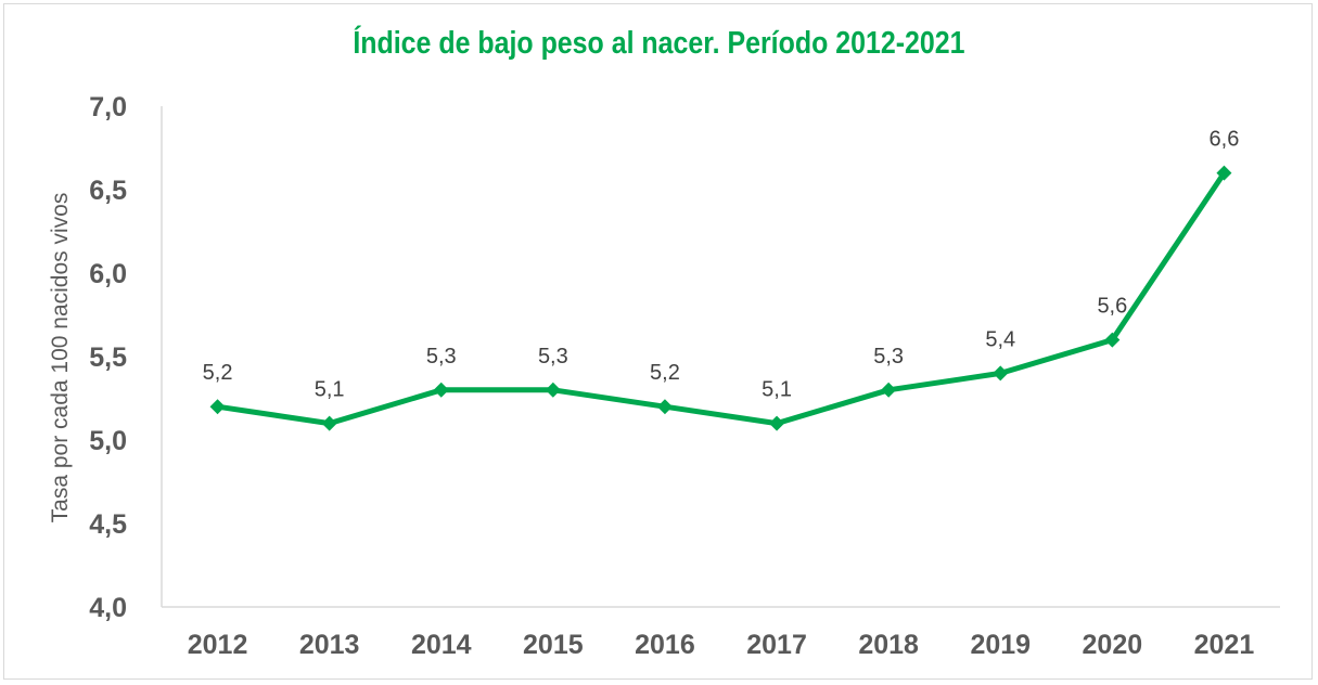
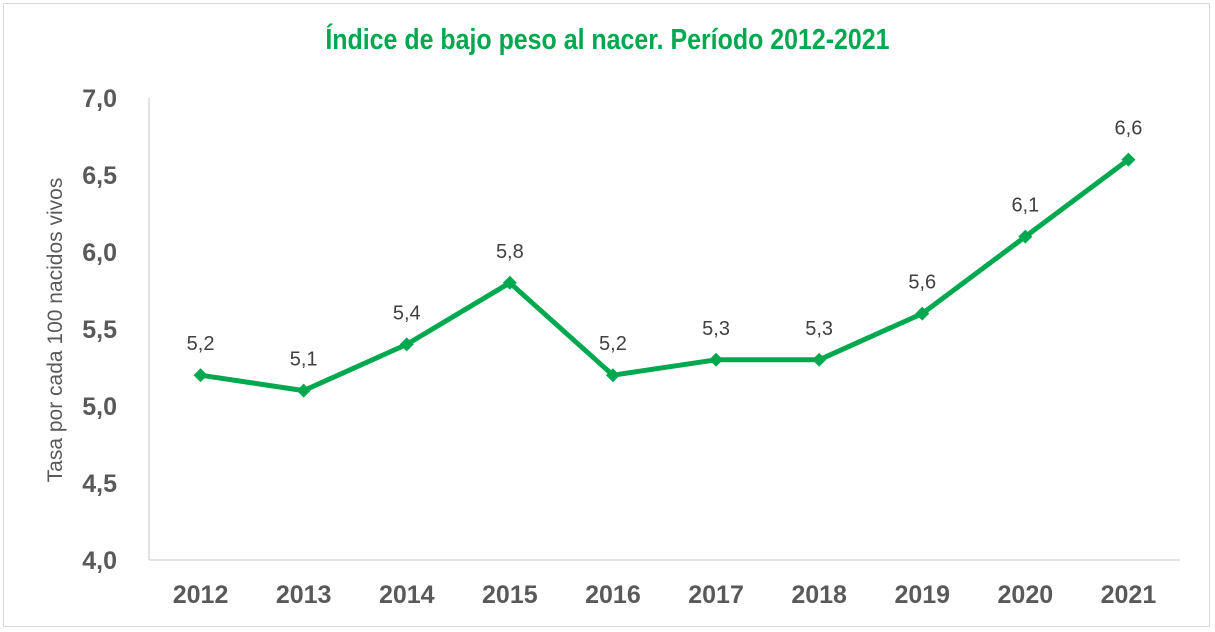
2014: 5,3 -> 5,4
2015: 5,3 -> 5,8
2017: 5,1 -> 5,3
2019: 5,4 -> 5,6
2020: 5,6 -> 6,1
